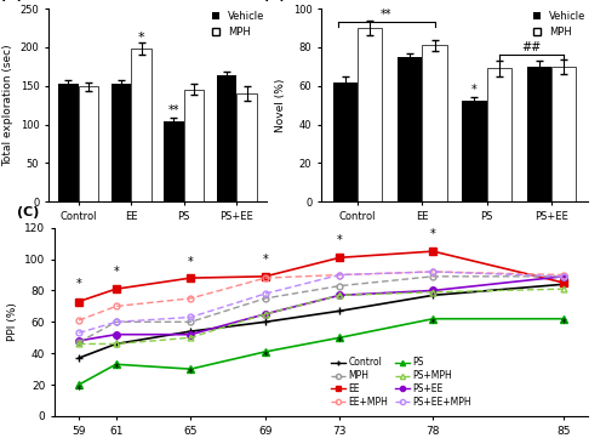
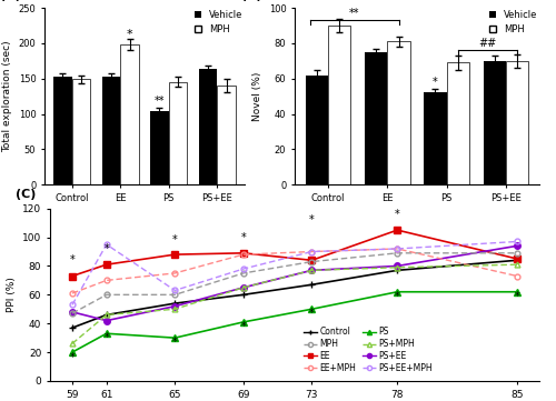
PS+MPH/59: 46 -> 26
PS+EE/61: 52 -> 42
PS+EE+MPH/61: 60 -> 95
EE/73: 101 -> 84
PS+EE/85: 89 -> 94
EE+MPH/85: 90 -> 73
PS+EE+MPH/85: 89 -> 97
